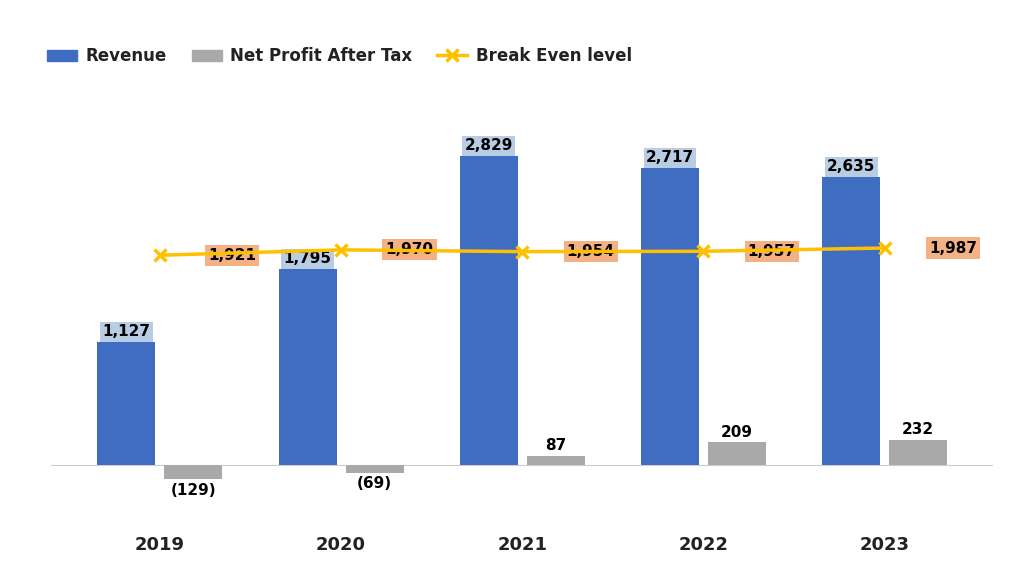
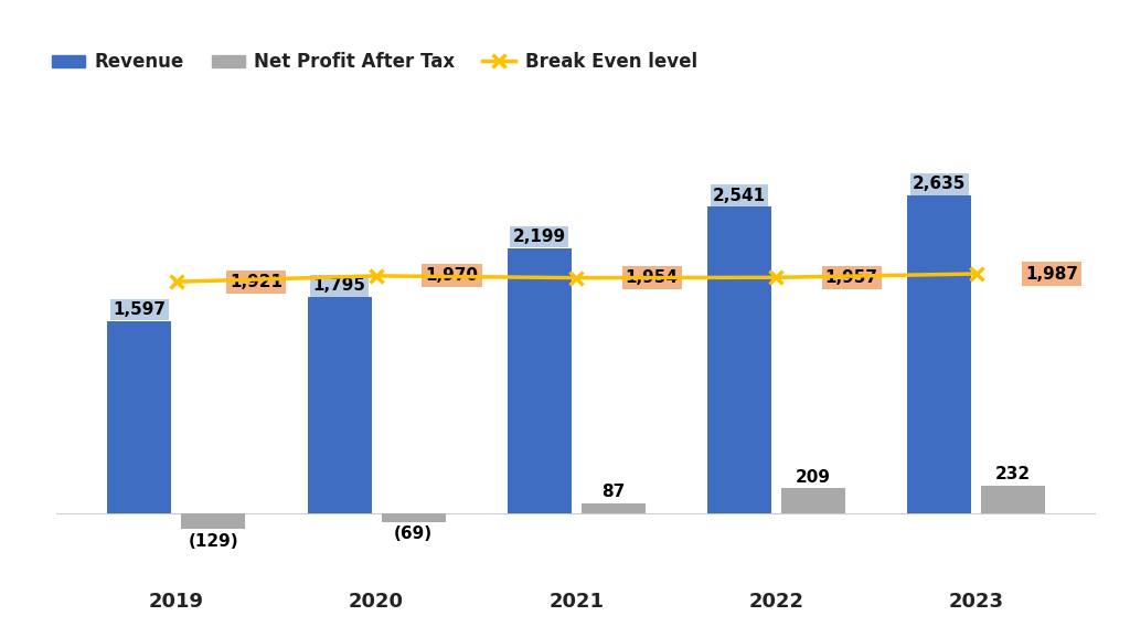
Revenue/2019: 1,127 -> 1,597
Revenue/2021: 2,829 -> 2,199
Revenue/2022: 2,717 -> 2,541
